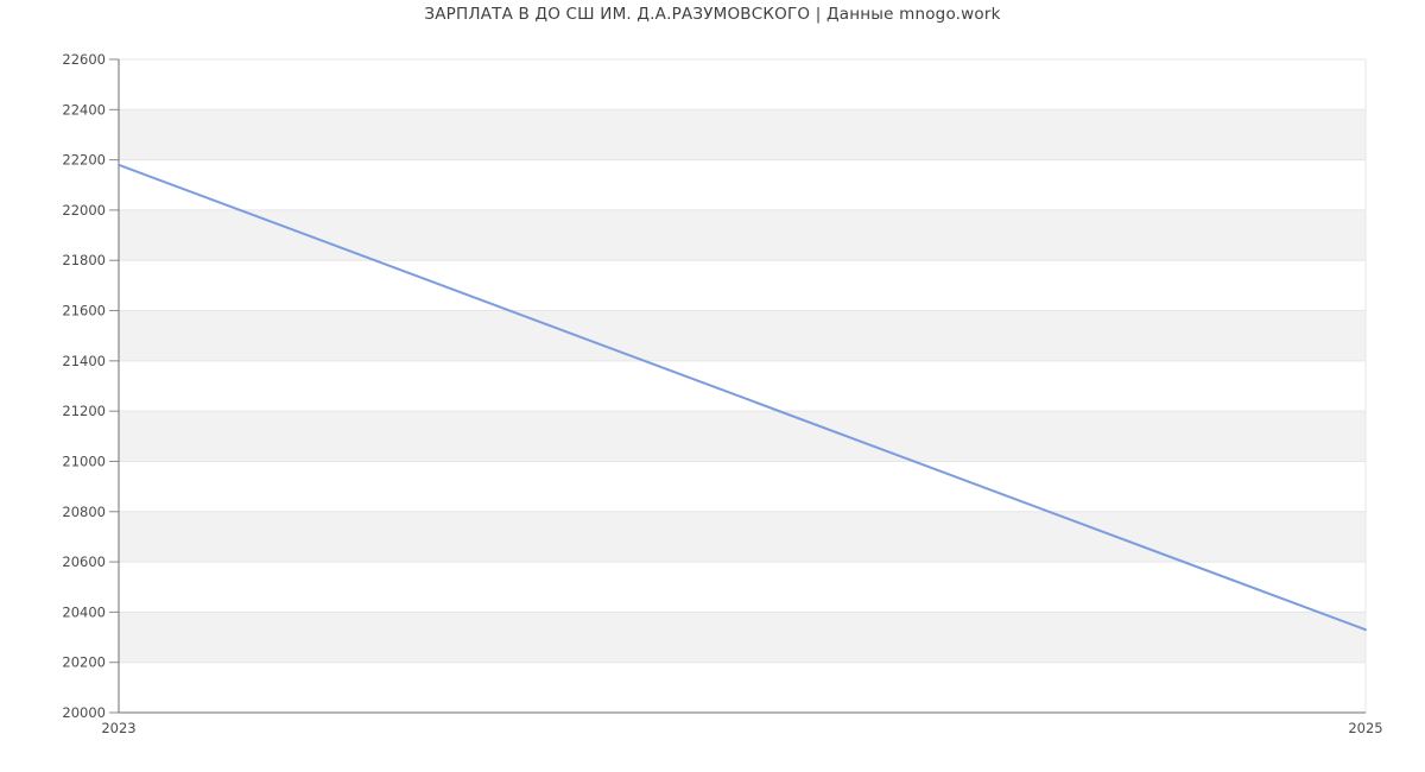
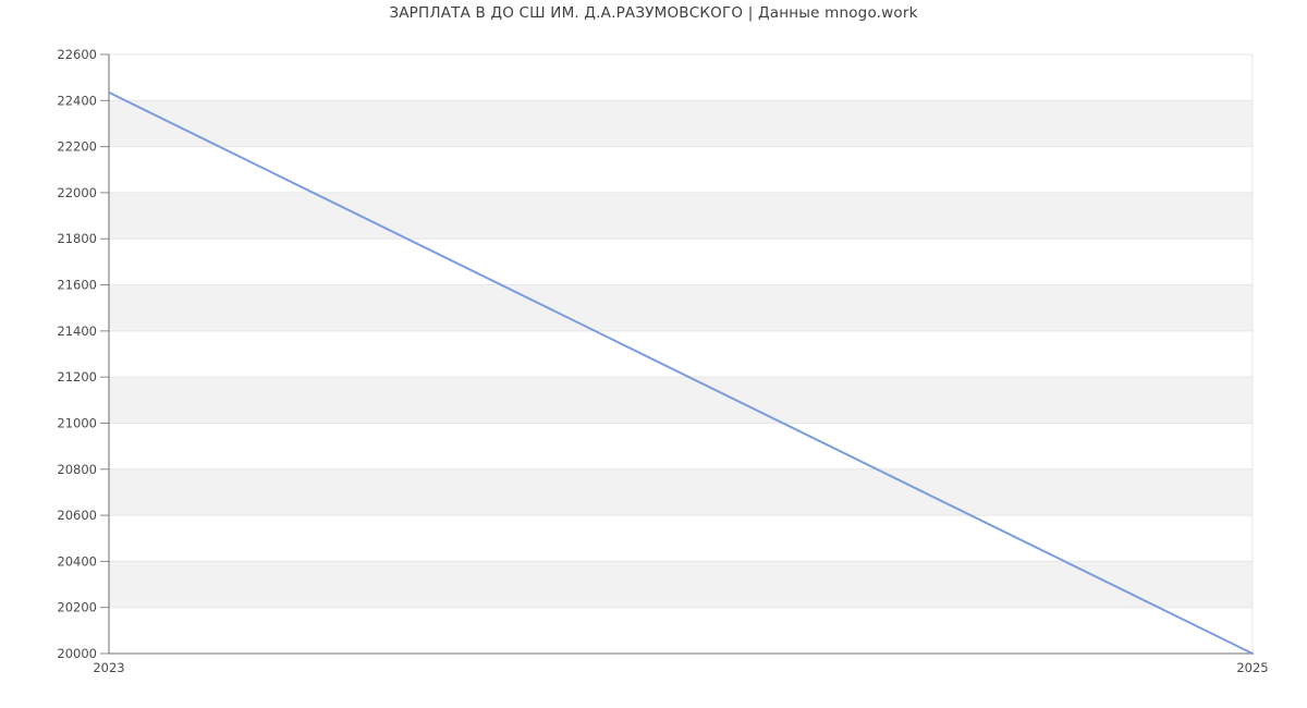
2023: 22180 -> 22440
2025: 20330 -> 20000
